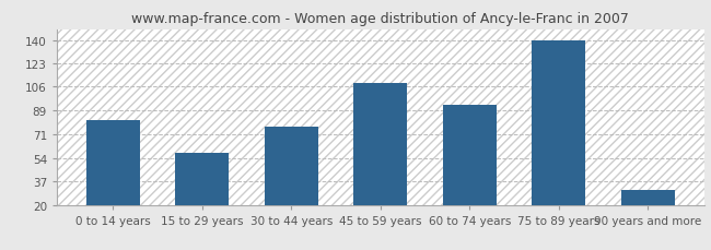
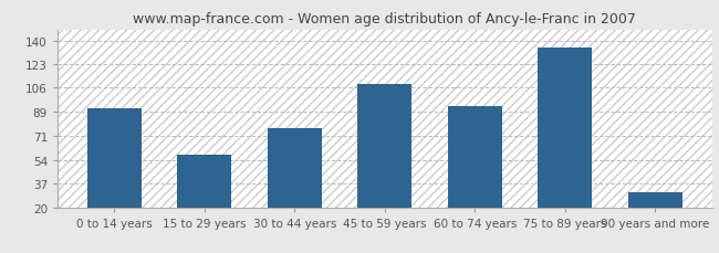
0 to 14 years: 82 -> 91
75 to 89 years: 140 -> 135
